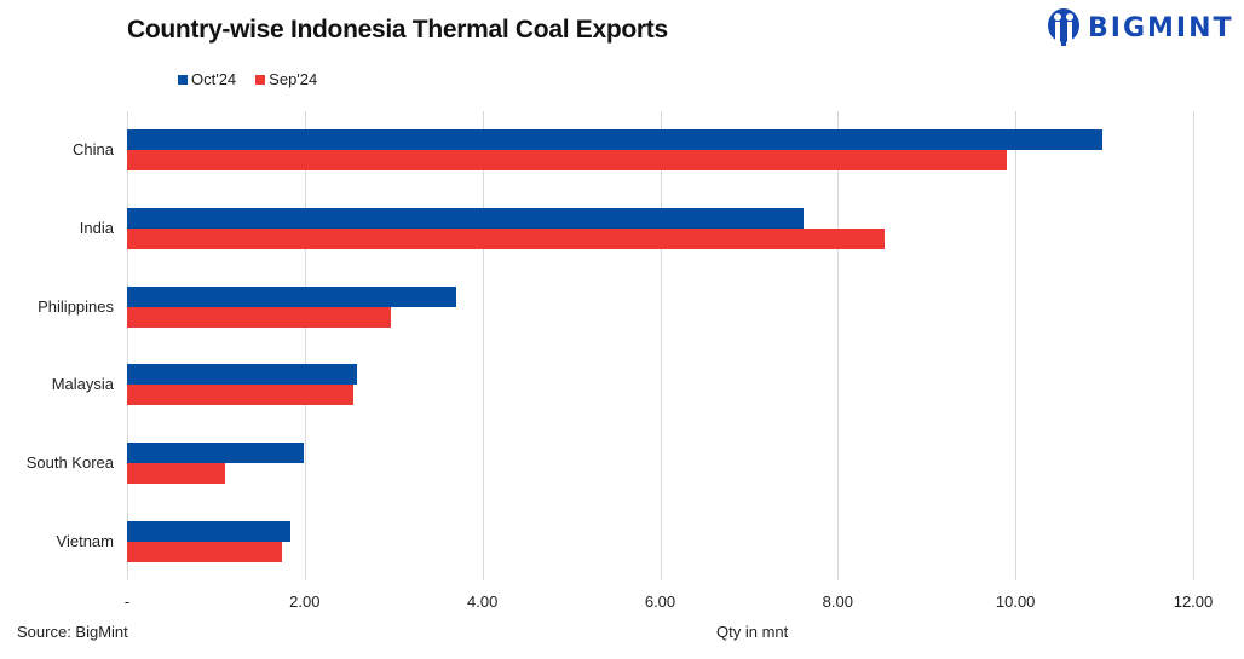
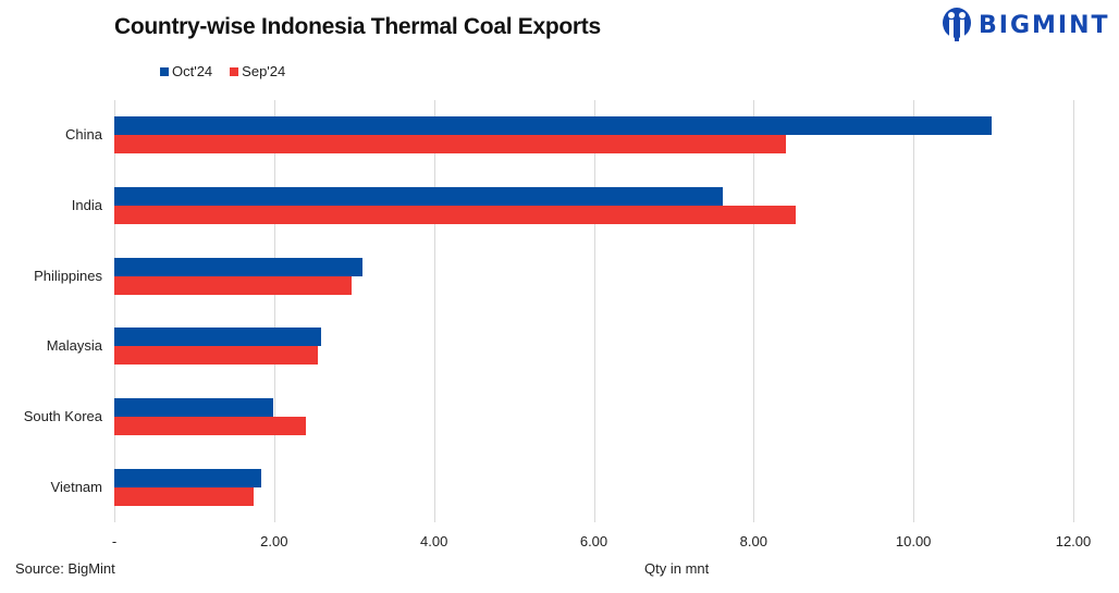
Sep'24/China: 9.9 -> 8.4
Oct'24/Philippines: 3.7 -> 3.1
Sep'24/South Korea: 1.1 -> 2.4
